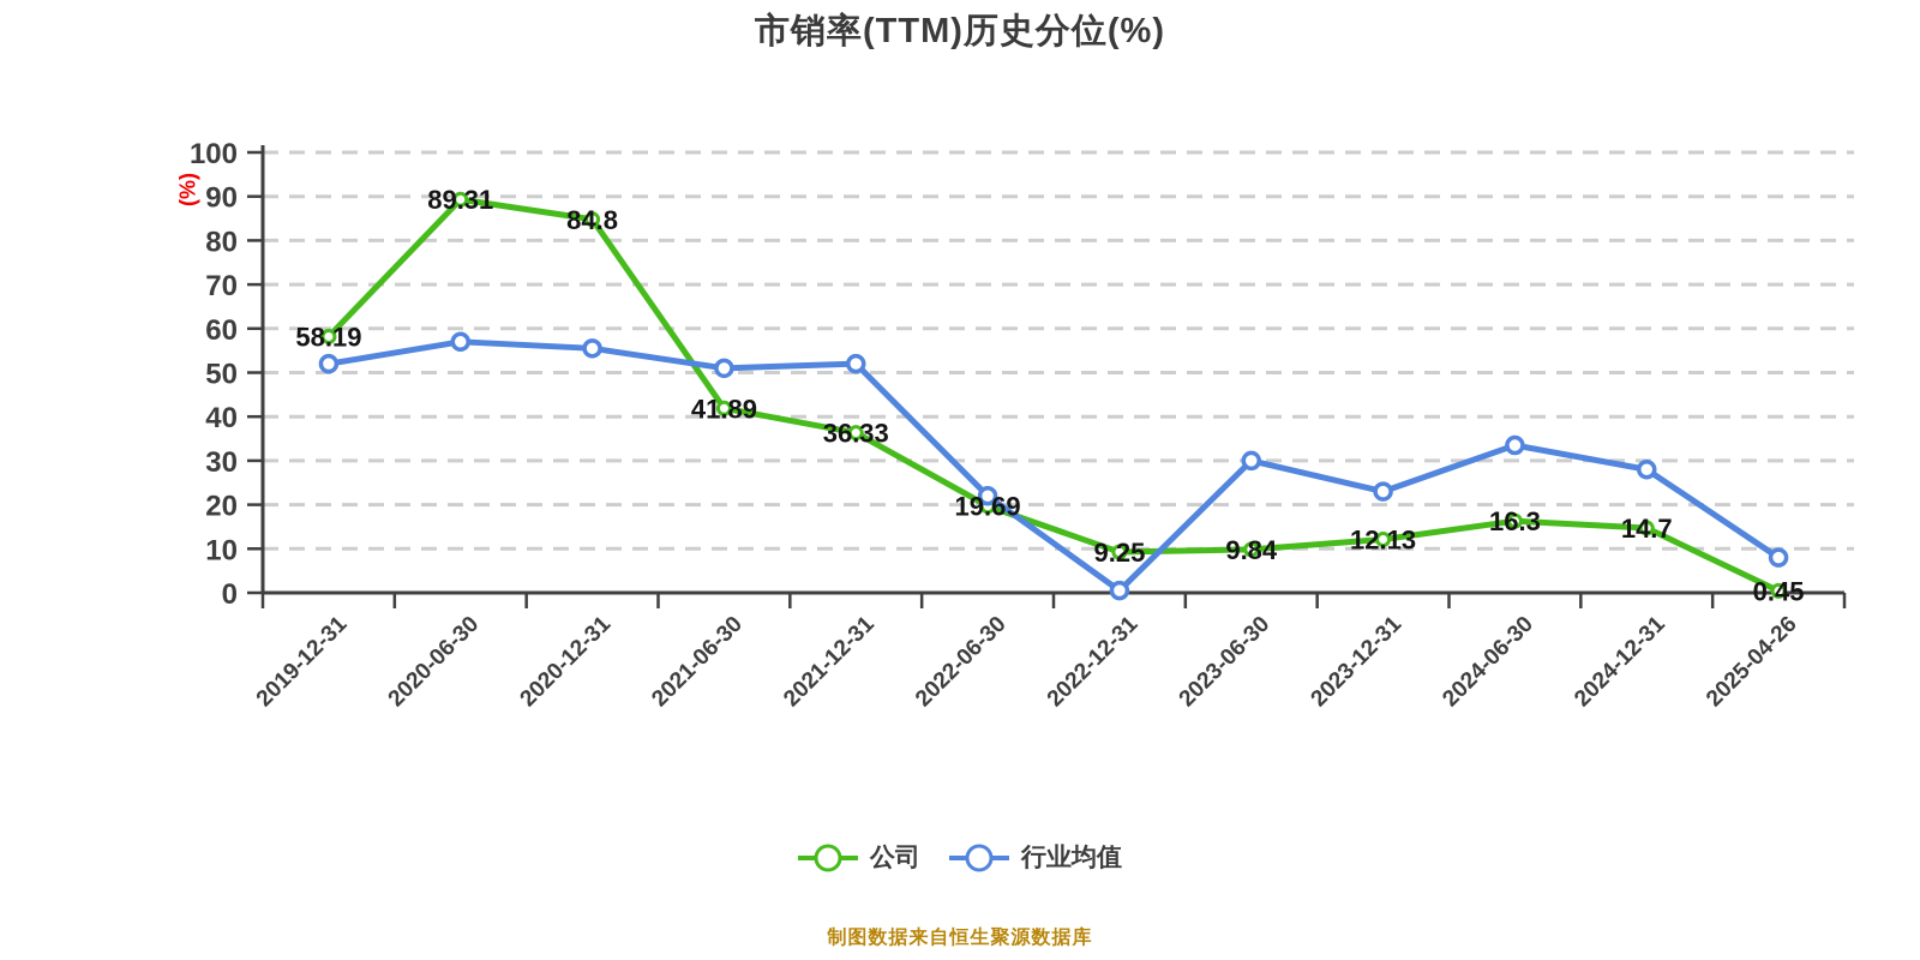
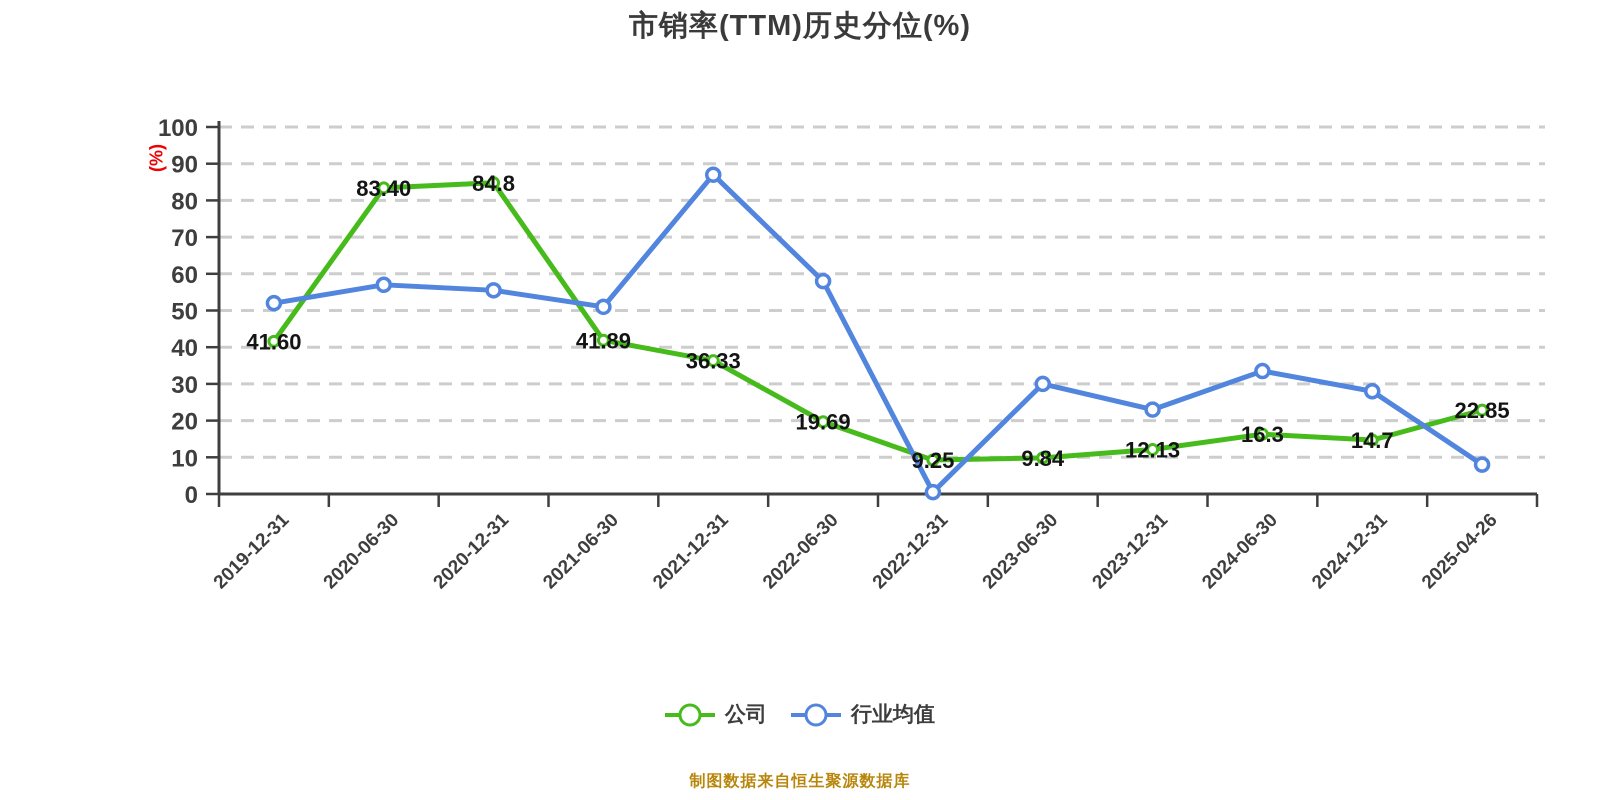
公司/2019-12-31: 58.19 -> 41.60
公司/2020-06-30: 89.31 -> 83.40
行业均值/2021-12-31: 52 -> 87
行业均值/2022-06-30: 22 -> 58
公司/2025-04-26: 0.45 -> 22.85
